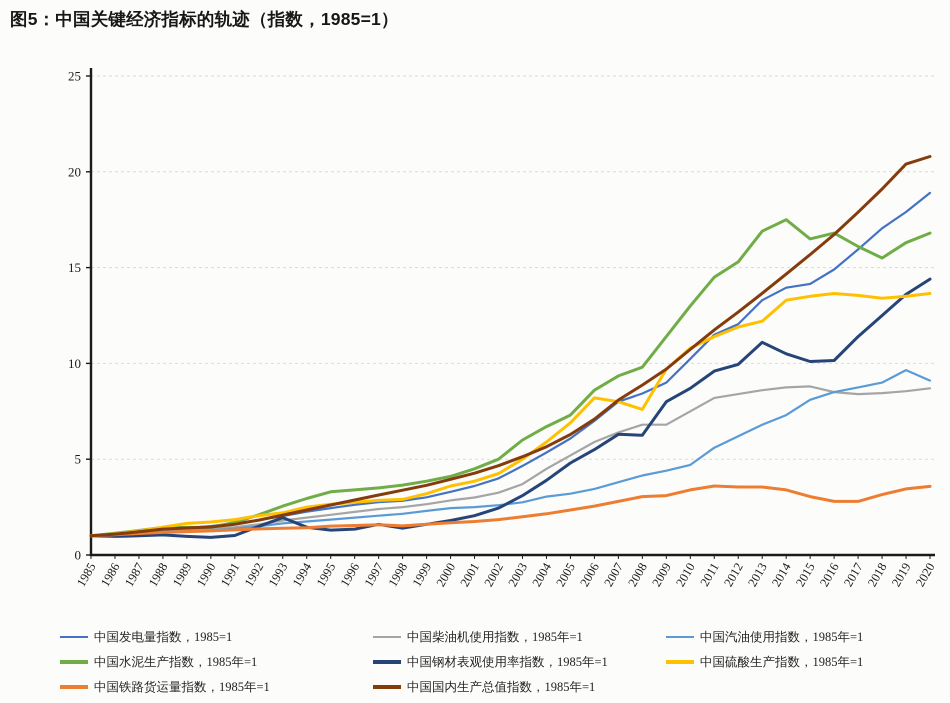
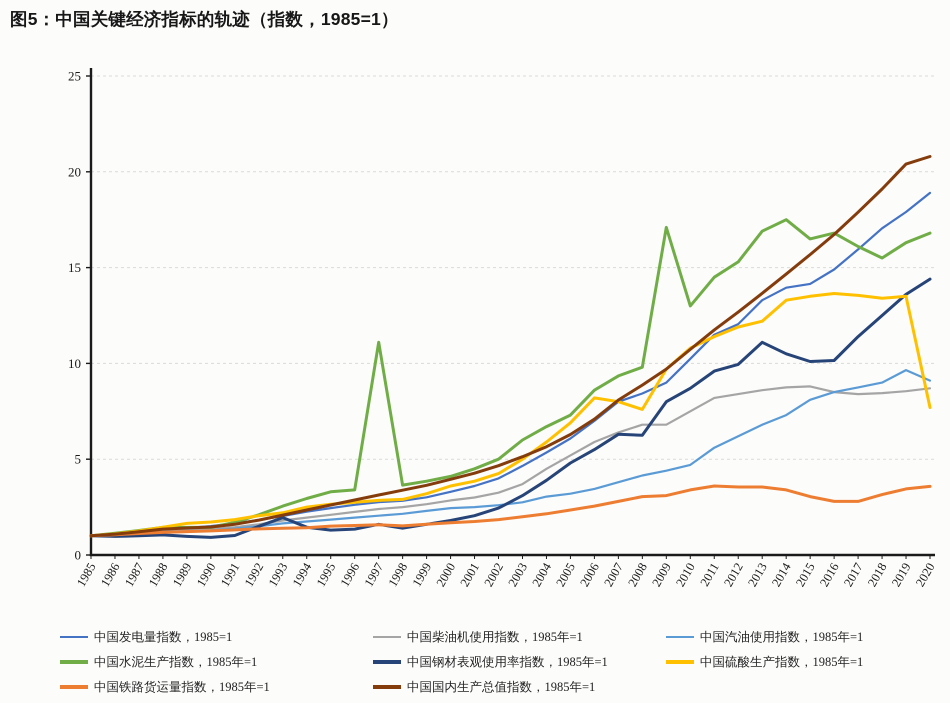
中国水泥生产指数，1985年=1/1997: 3.5 -> 11.1
中国水泥生产指数，1985年=1/2009: 11.4 -> 17.1
中国硫酸生产指数，1985年=1/2020: 13.7 -> 7.7
